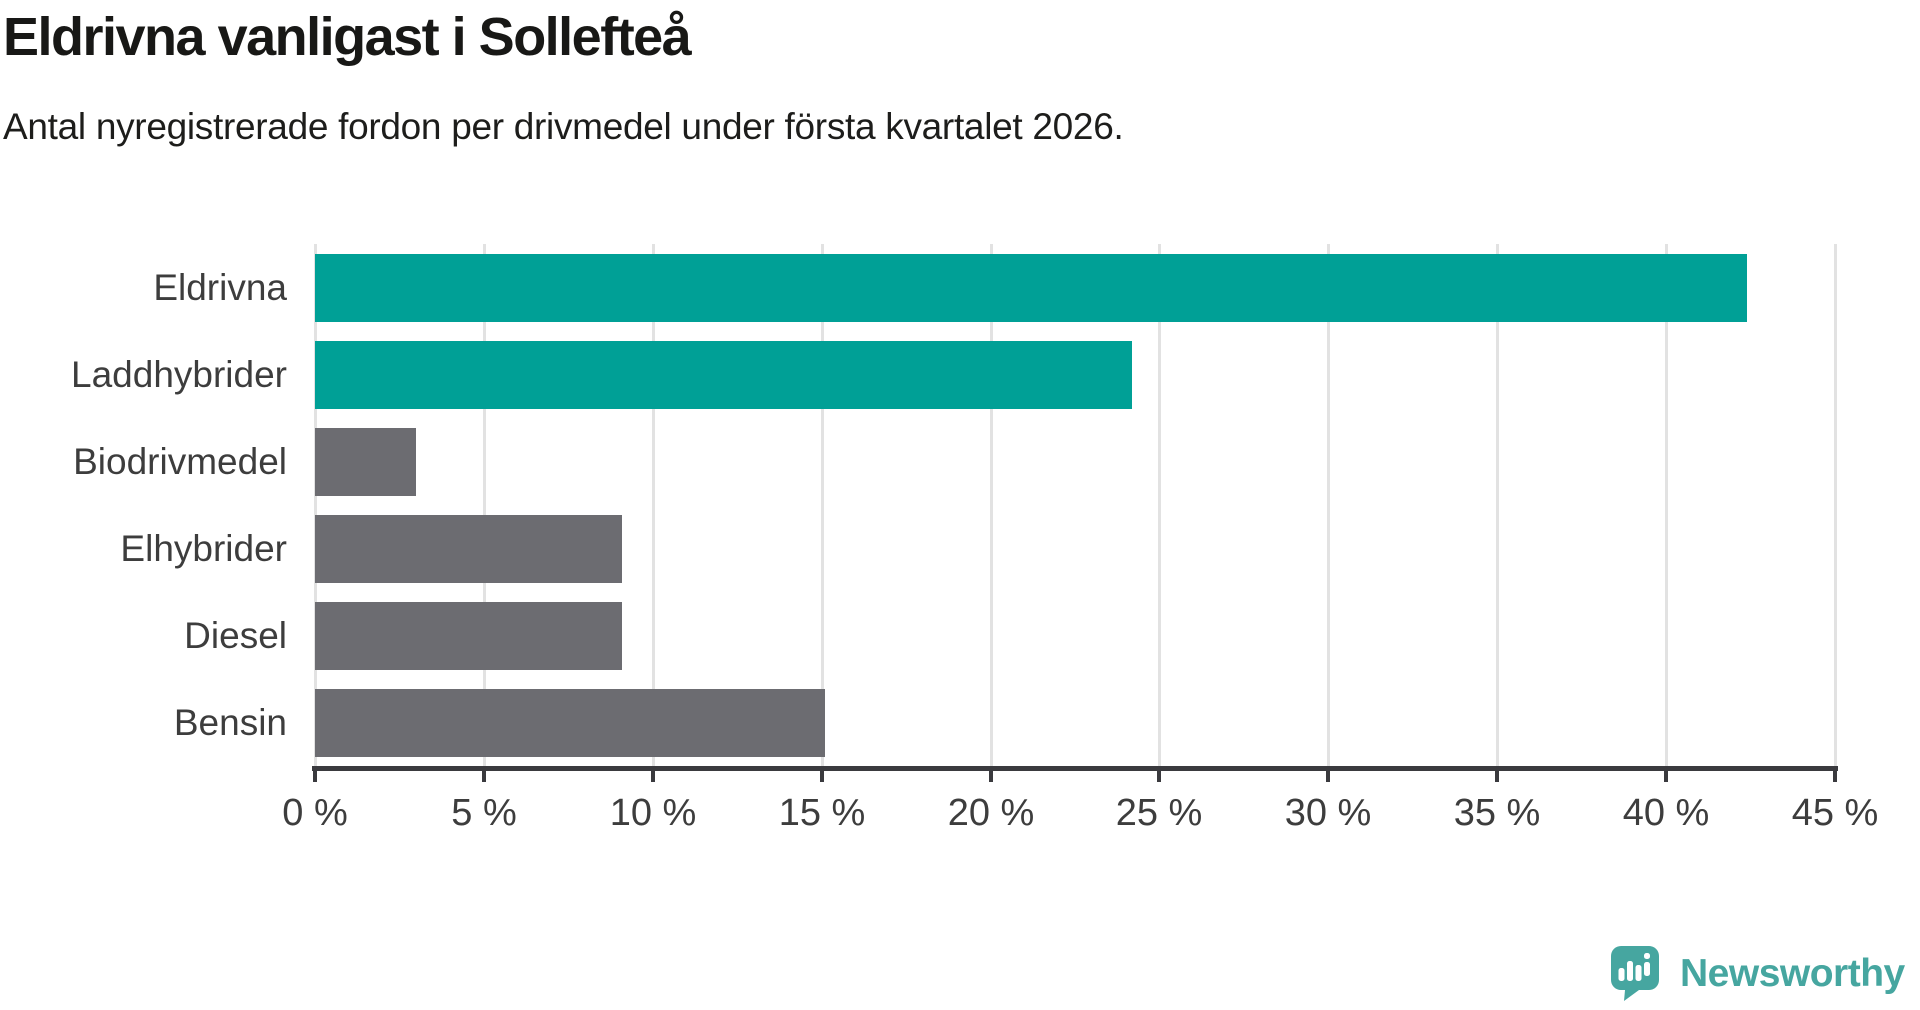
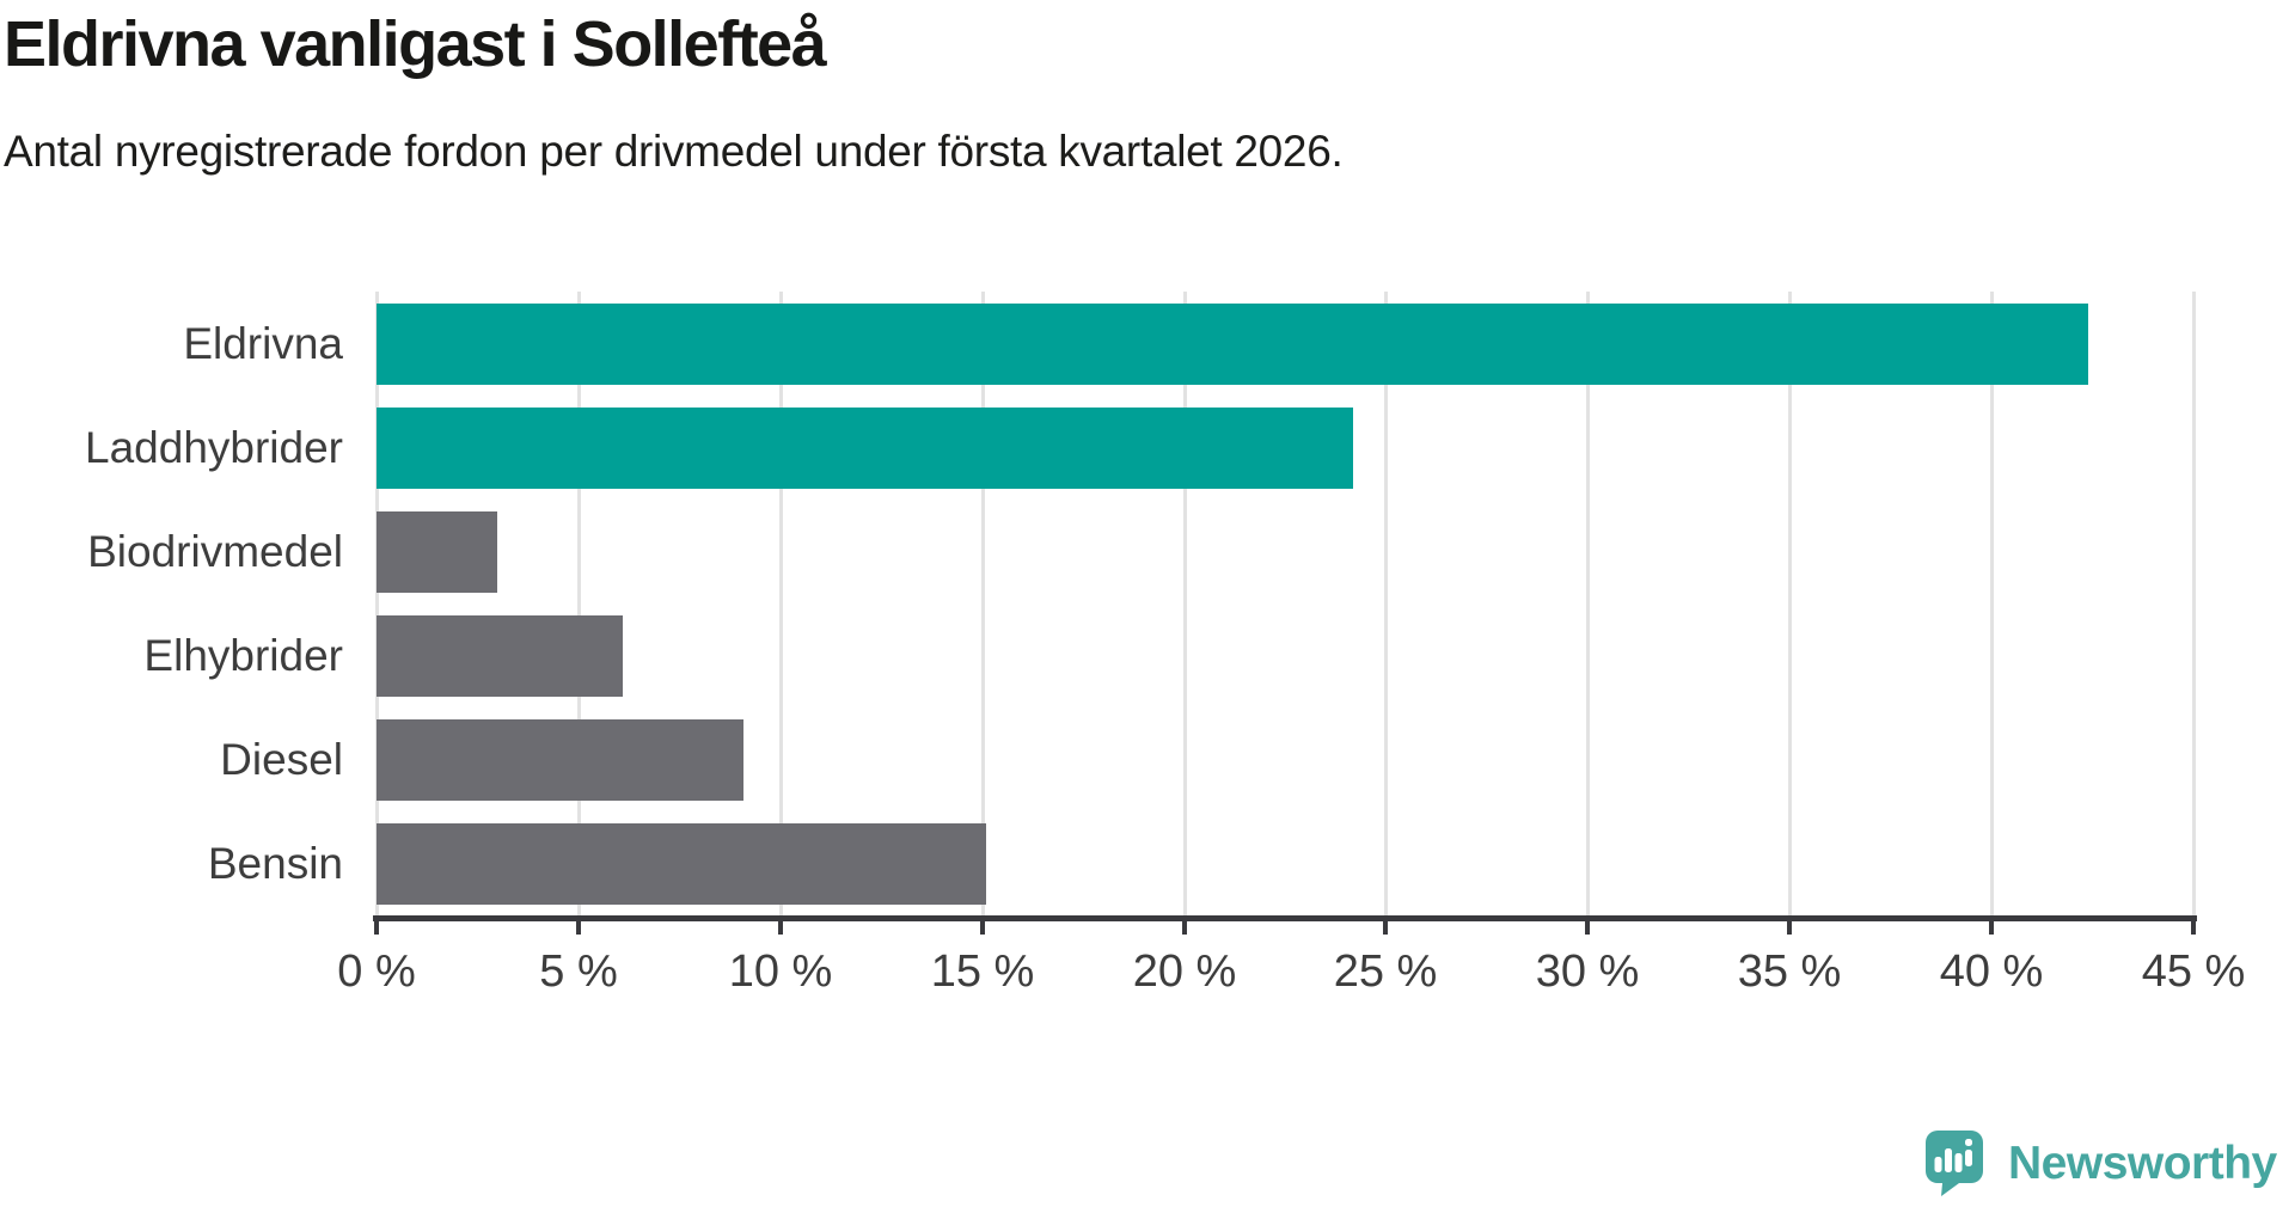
Elhybrider: 9.1% -> 6.1%
